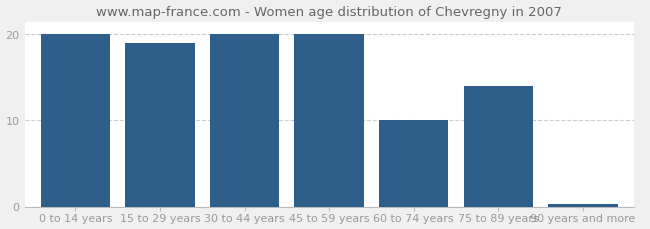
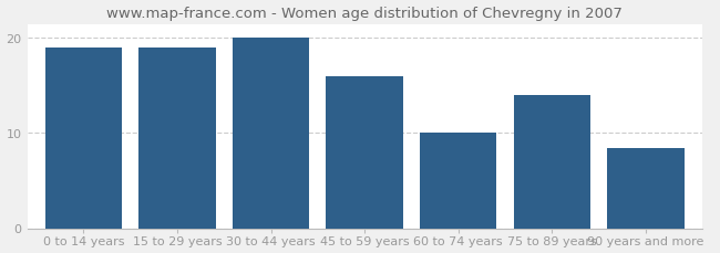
0 to 14 years: 20.0 -> 19.0
45 to 59 years: 20.0 -> 16.0
90 years and more: 0.3 -> 8.4
